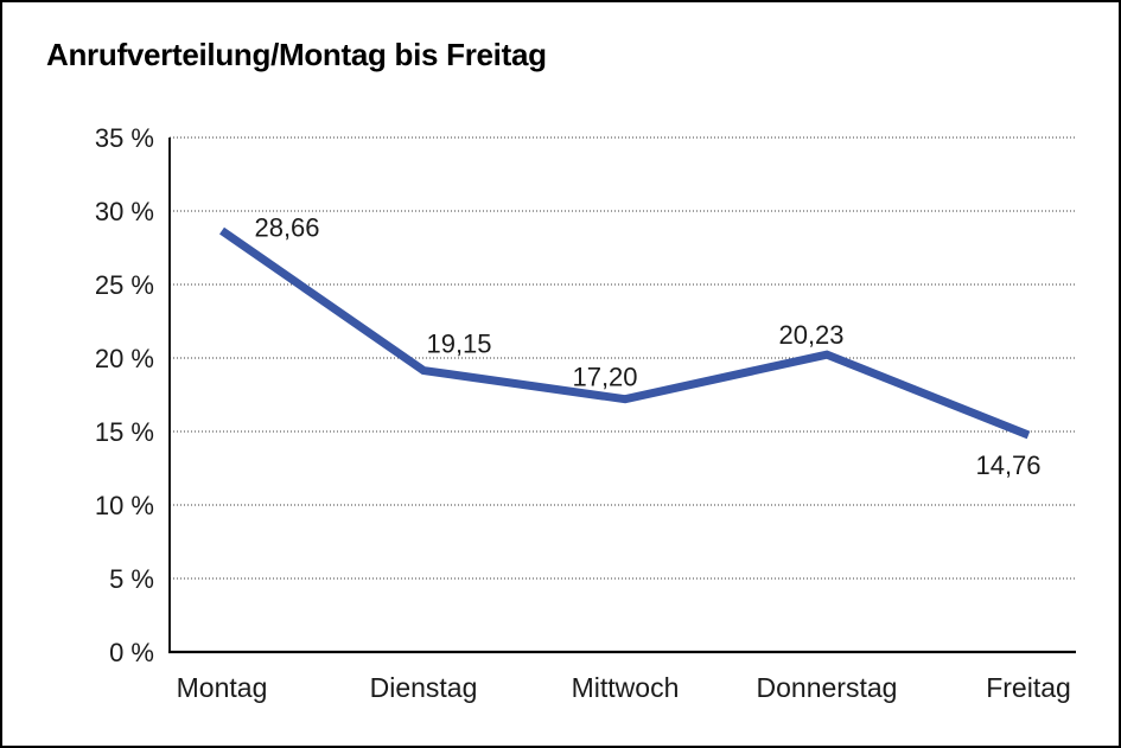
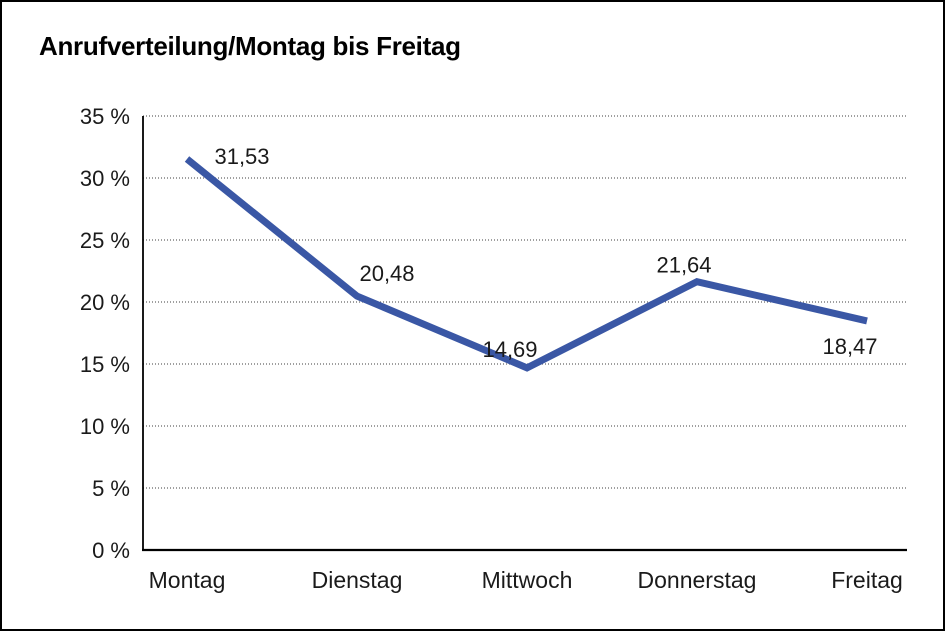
Montag: 28,66 -> 31,53
Dienstag: 19,15 -> 20,48
Mittwoch: 17,20 -> 14,69
Donnerstag: 20,23 -> 21,64
Freitag: 14,76 -> 18,47
